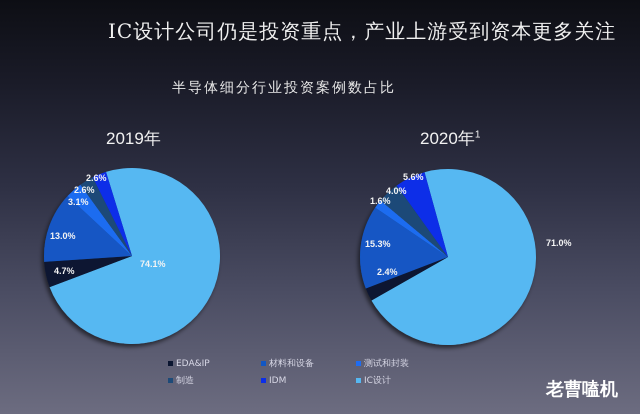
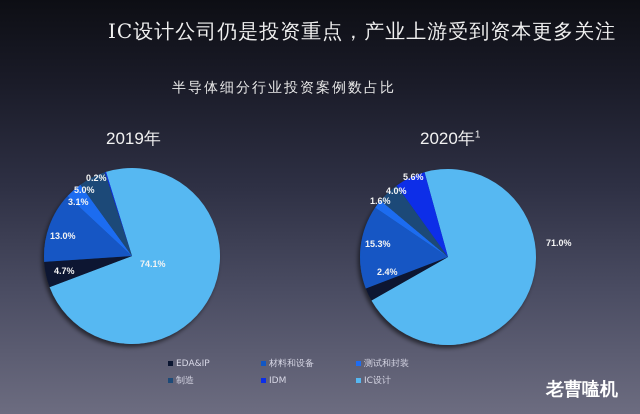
2019年/制造: 2.6% -> 5.0%
2019年/IDM: 2.6% -> 0.2%
